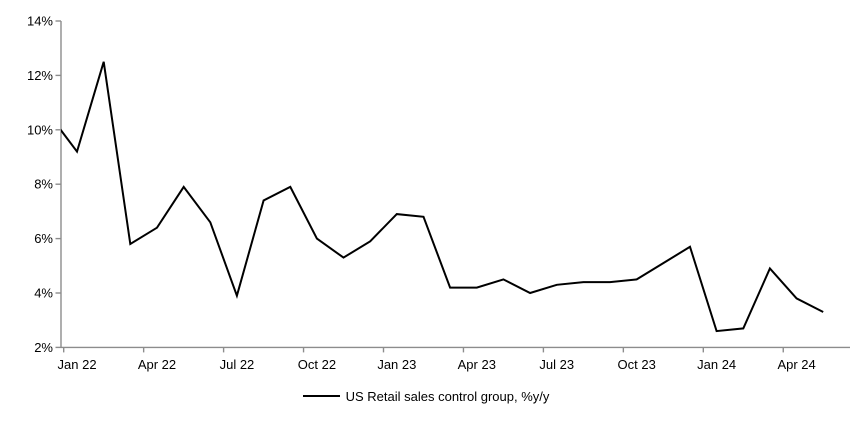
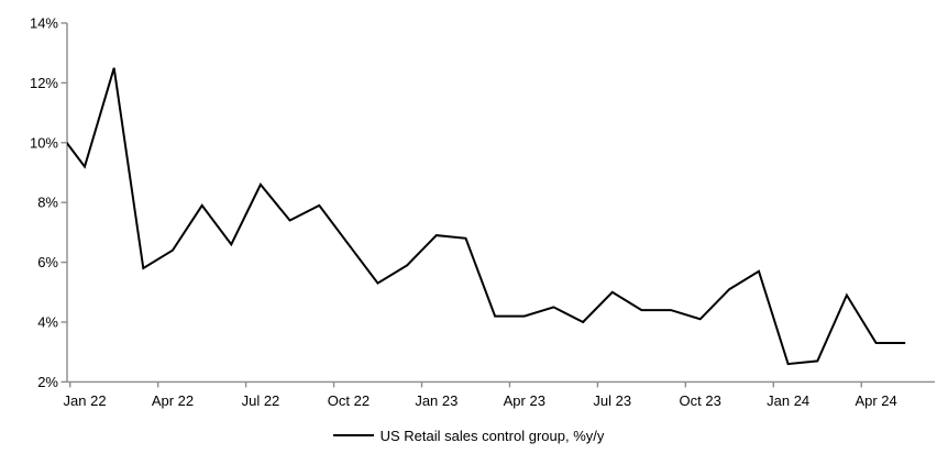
Jul 22: 3.9% -> 8.6%
Oct 22: 6.0% -> 6.6%
Jul 23: 4.3% -> 5.0%
Oct 23: 4.5% -> 4.1%
Apr 24: 3.8% -> 3.3%
